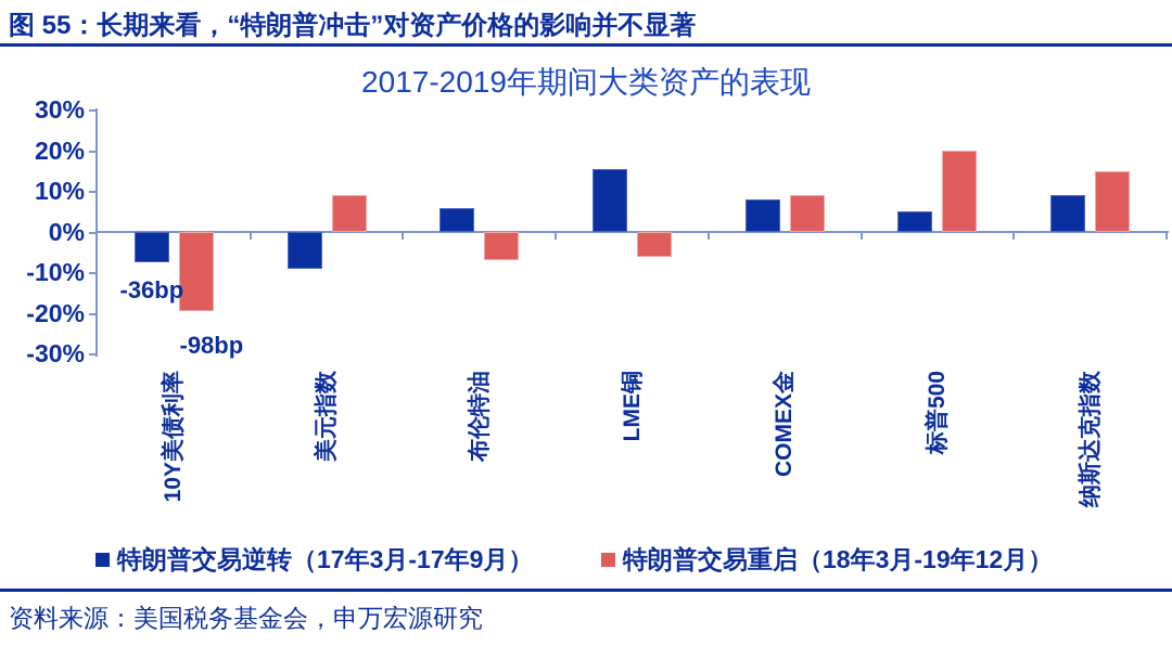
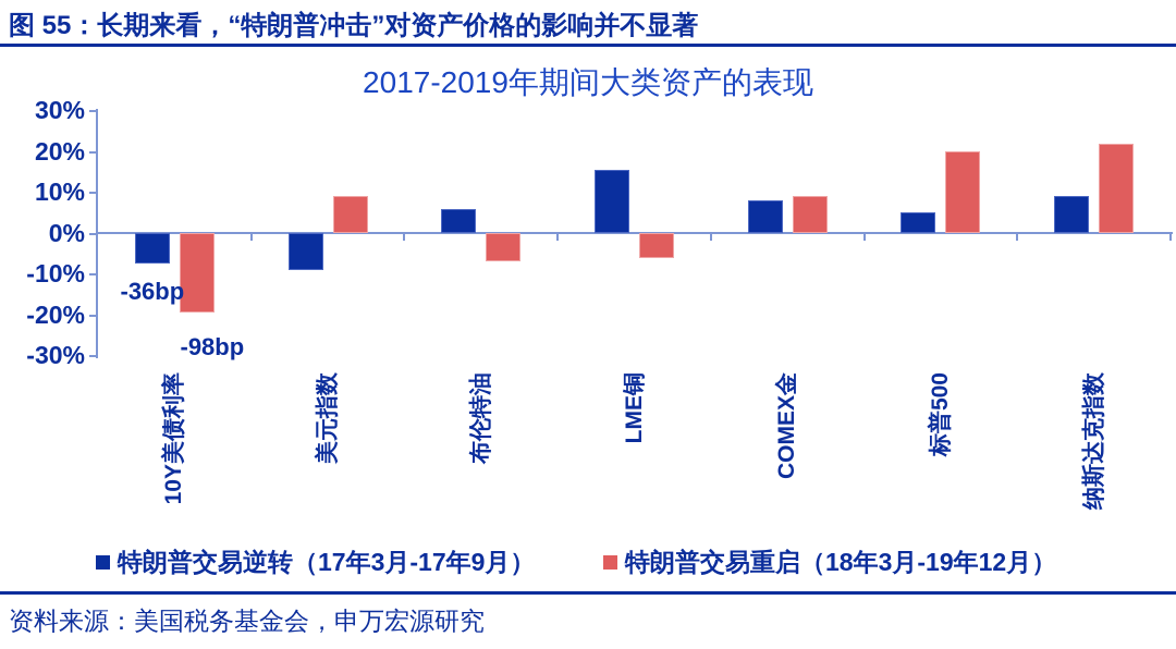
特朗普交易重启（18年3月-19年12月）/纳斯达克指数: 15% -> 22%
